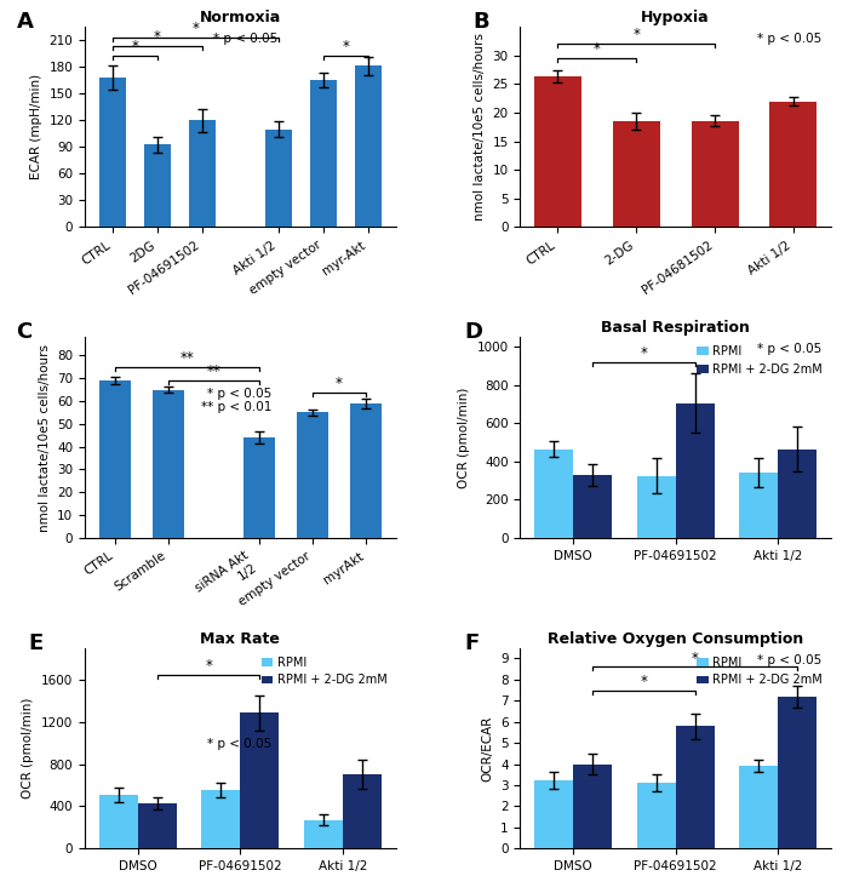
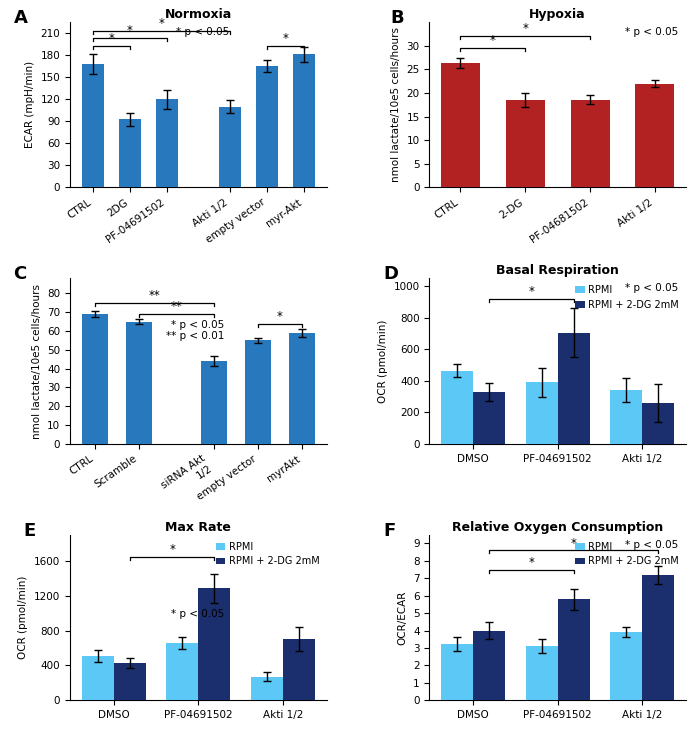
Basal Respiration/RPMI/PF-04691502: 320 -> 390
Basal Respiration/RPMI + 2-DG 2mM/Akti 1/2: 460 -> 260
Max Rate/RPMI/PF-04691502: 560 -> 660
